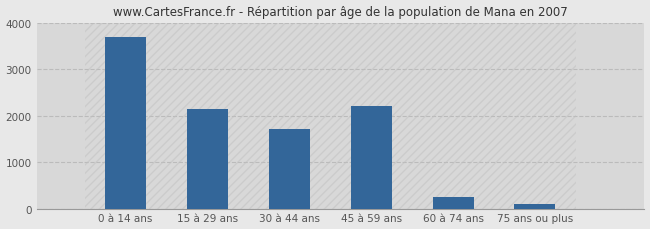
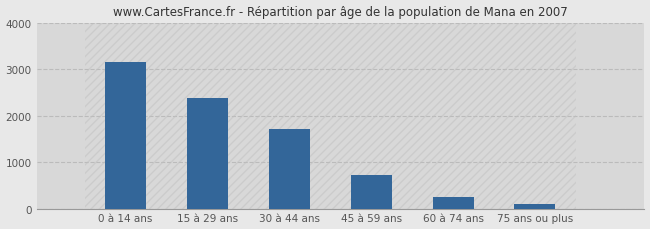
0 à 14 ans: 3700 -> 3150
15 à 29 ans: 2150 -> 2380
45 à 59 ans: 2200 -> 730
